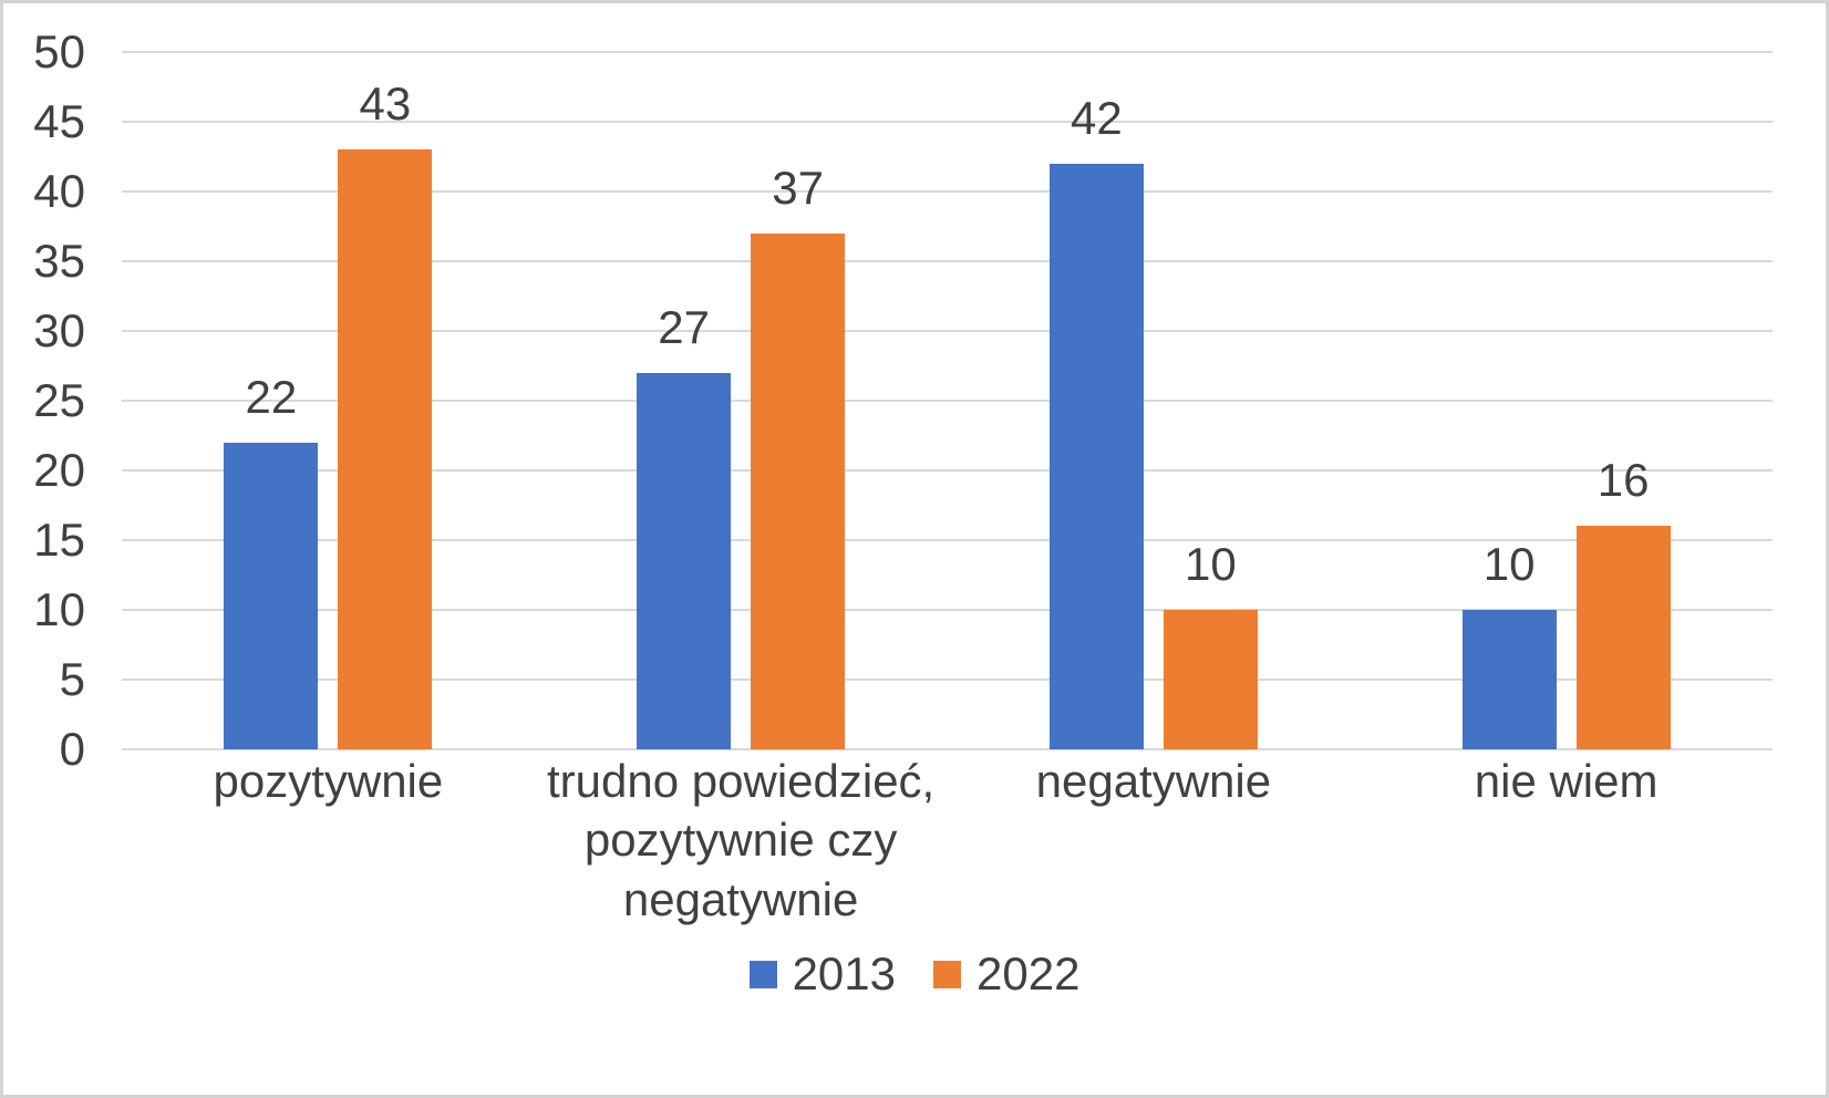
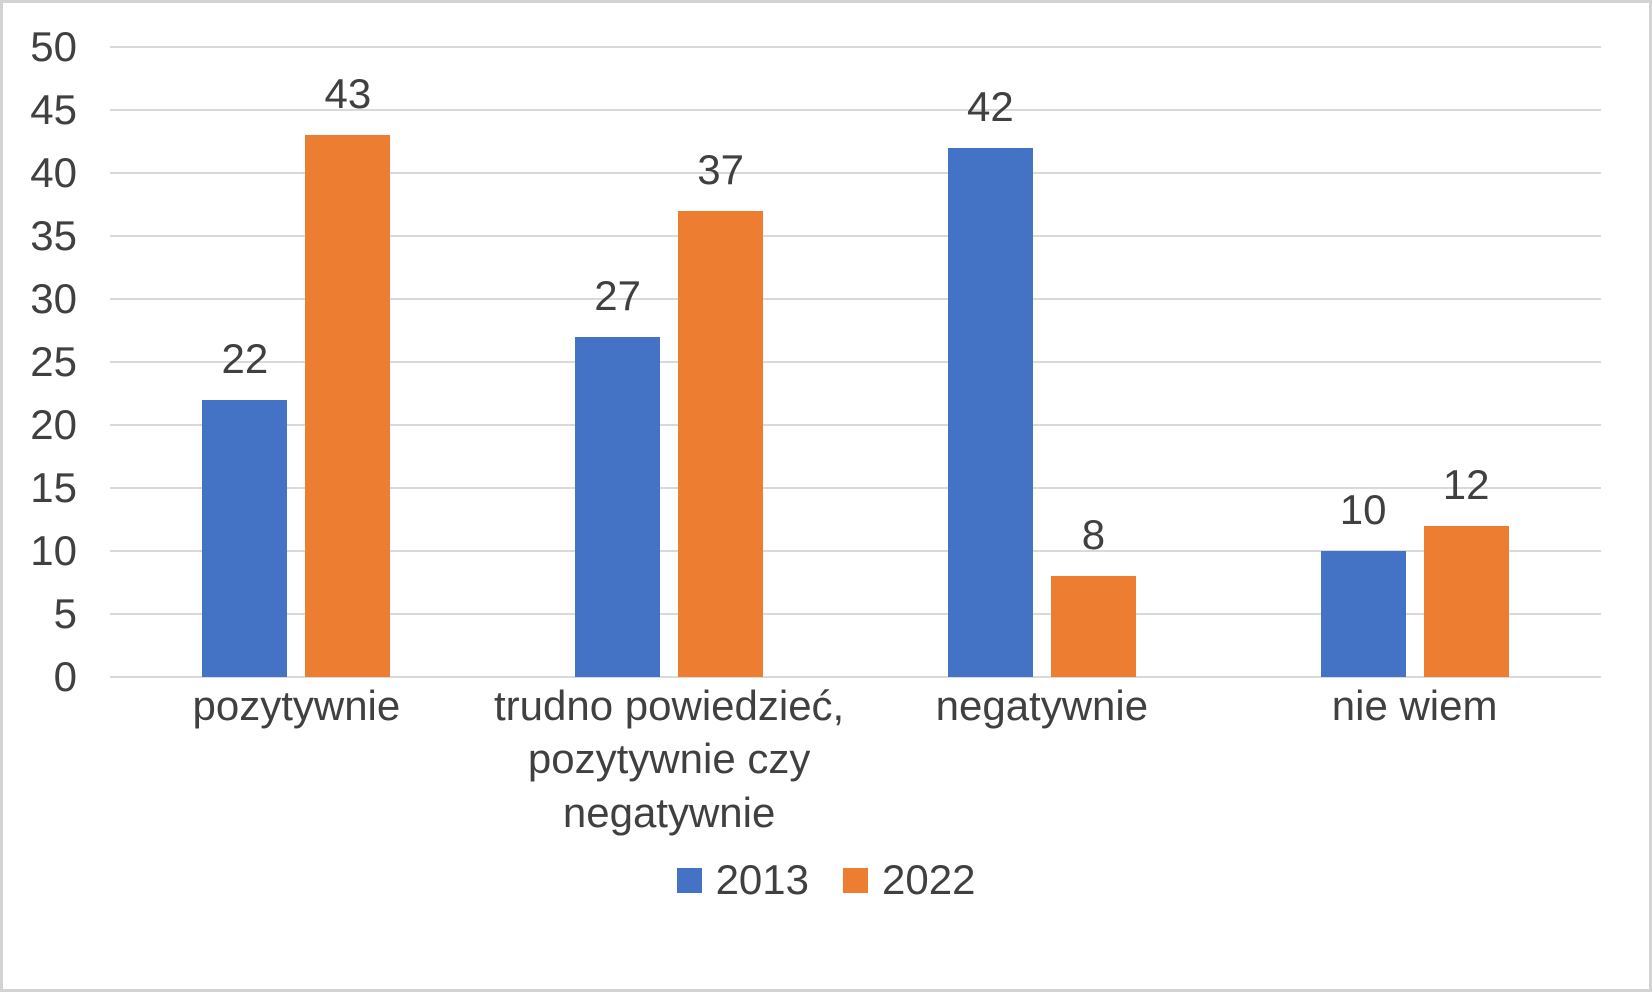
2022/negatywnie: 10 -> 8
2022/nie wiem: 16 -> 12
